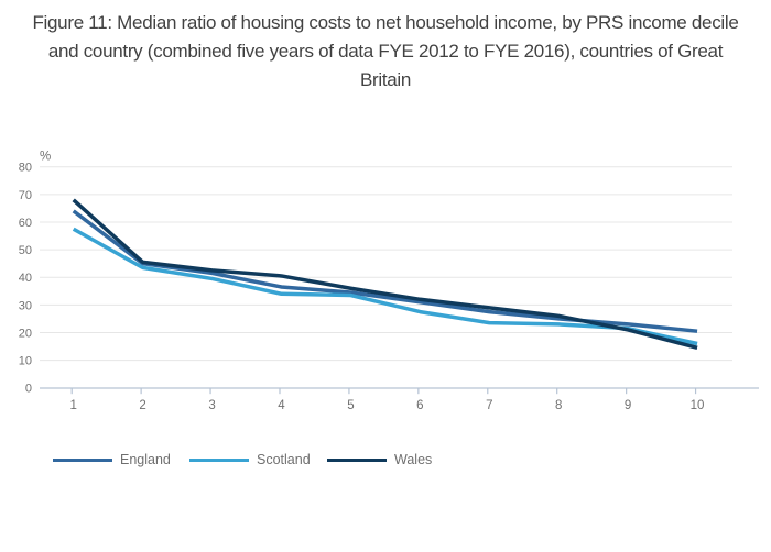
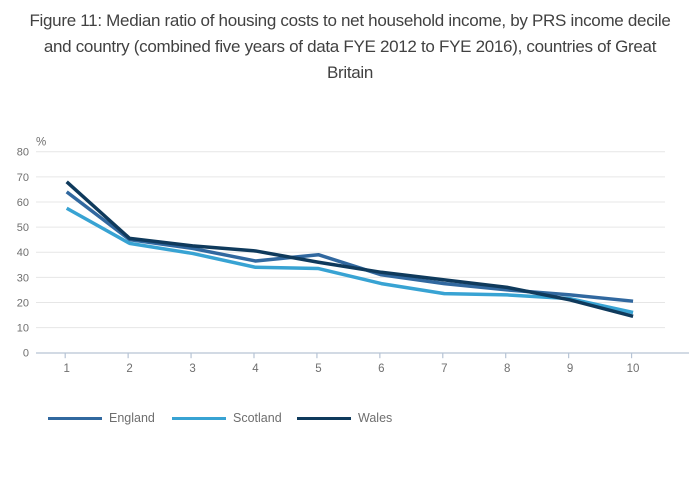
England/5: 34 -> 39
